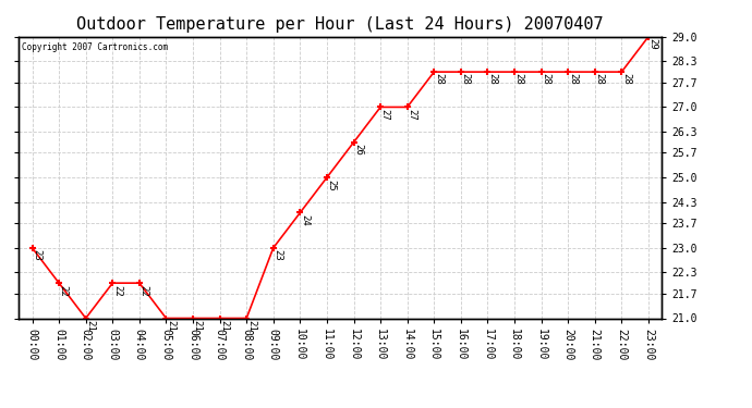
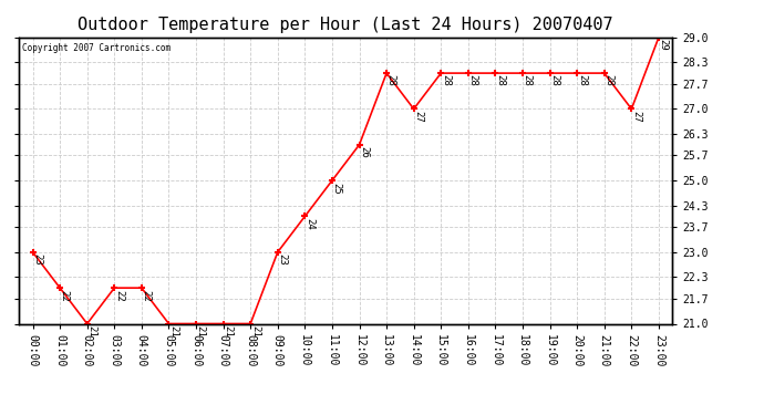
13:00: 27 -> 28
22:00: 28 -> 27
